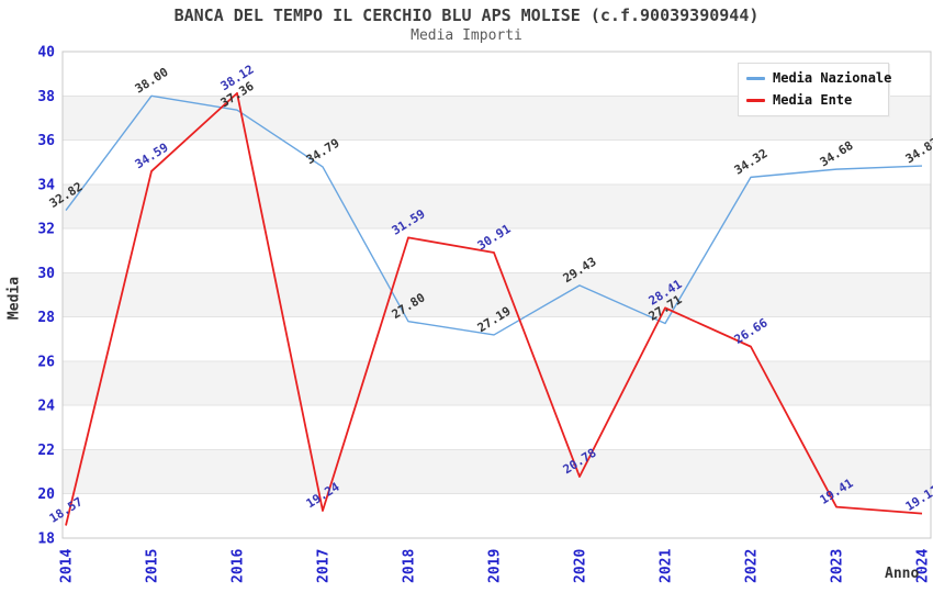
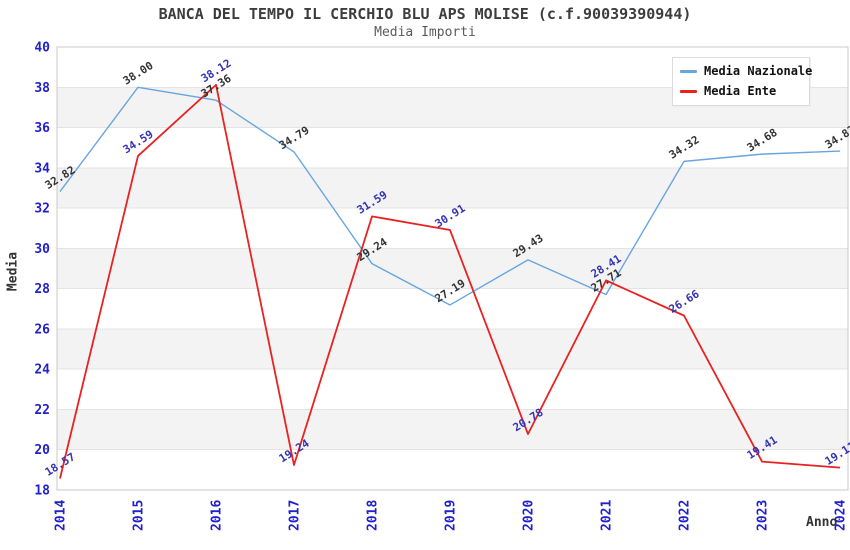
Media Nazionale/2018: 27.80 -> 29.24
